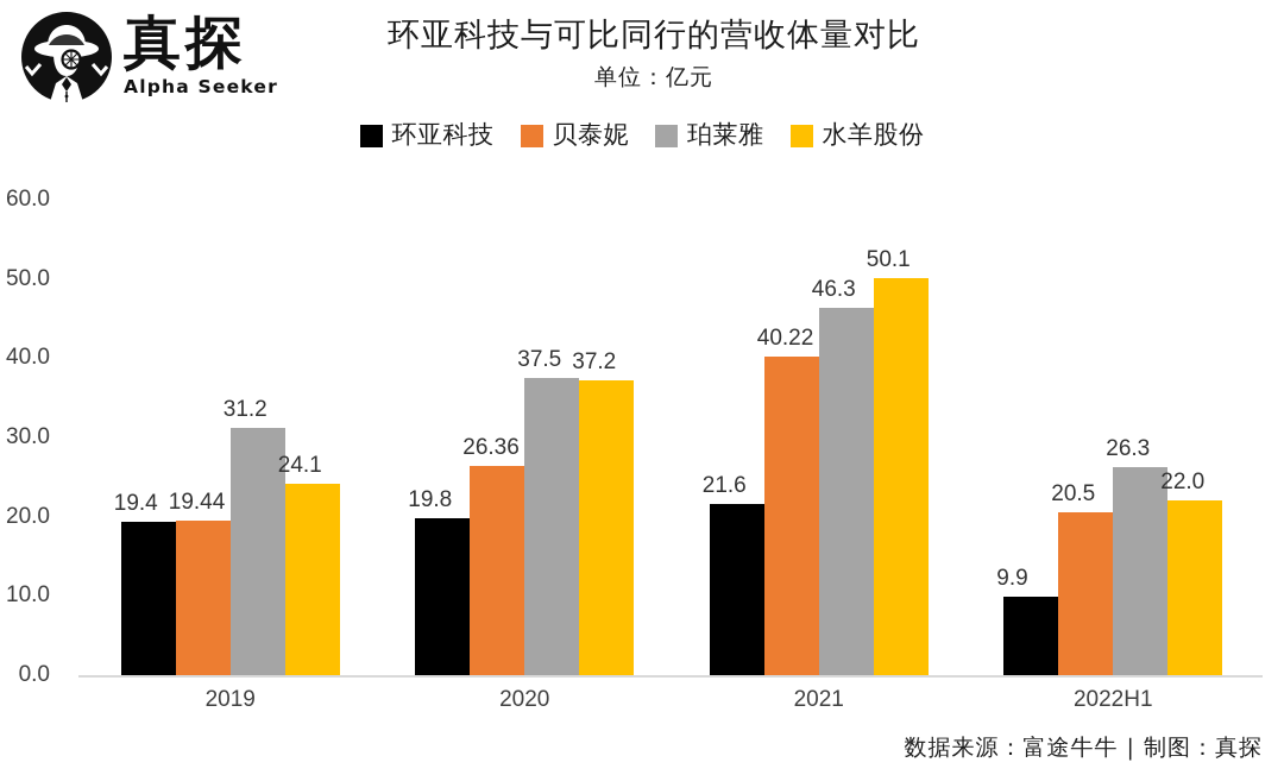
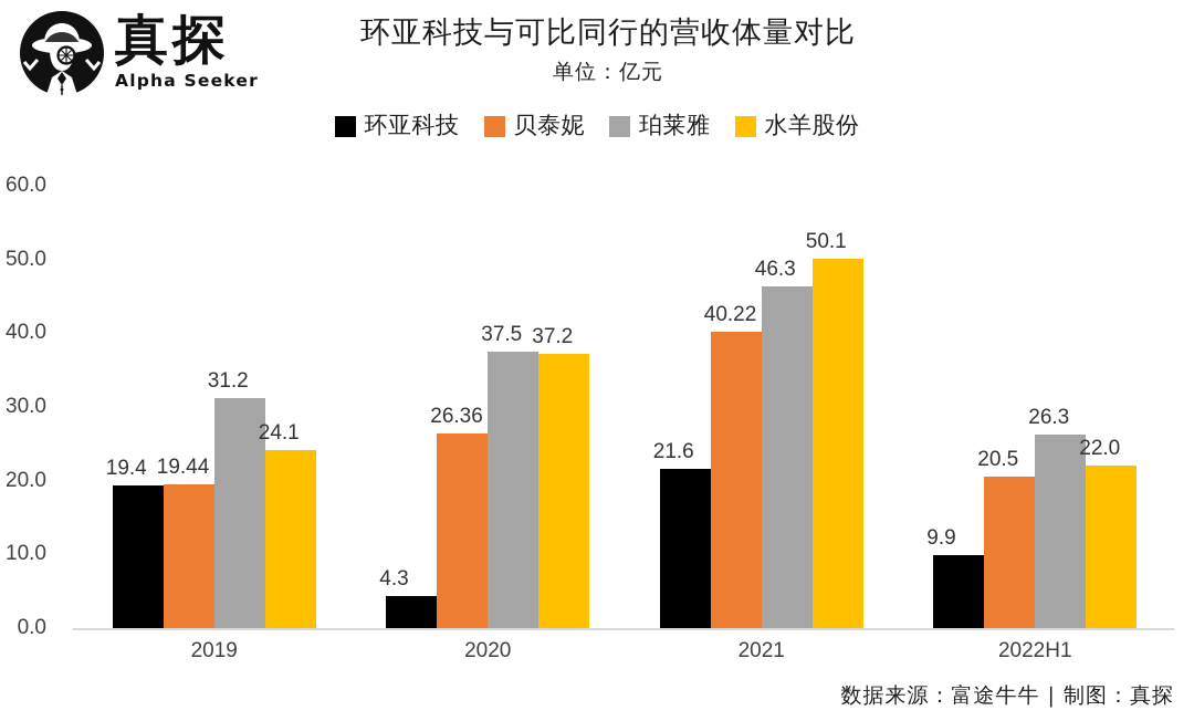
环亚科技/2020: 19.8 -> 4.3
